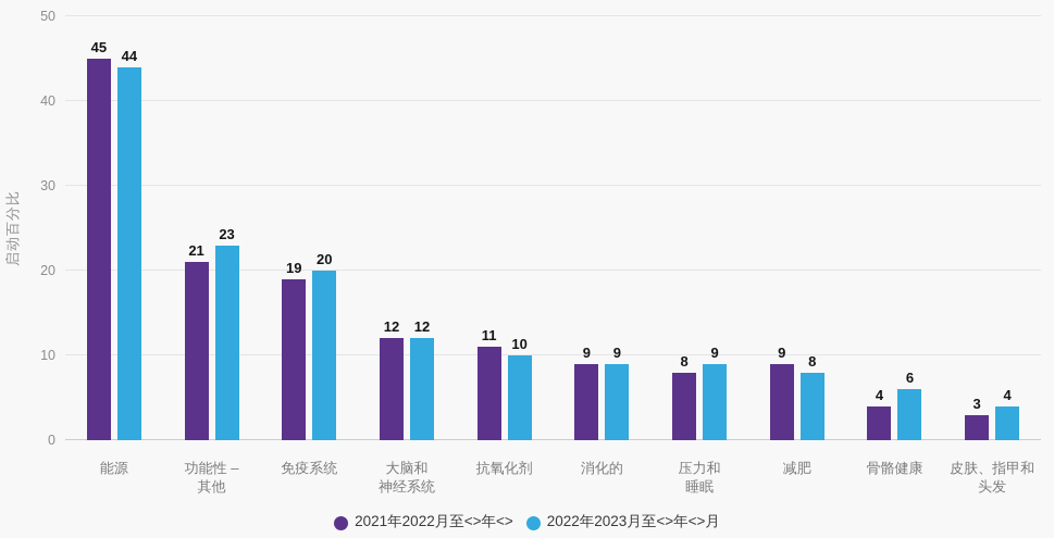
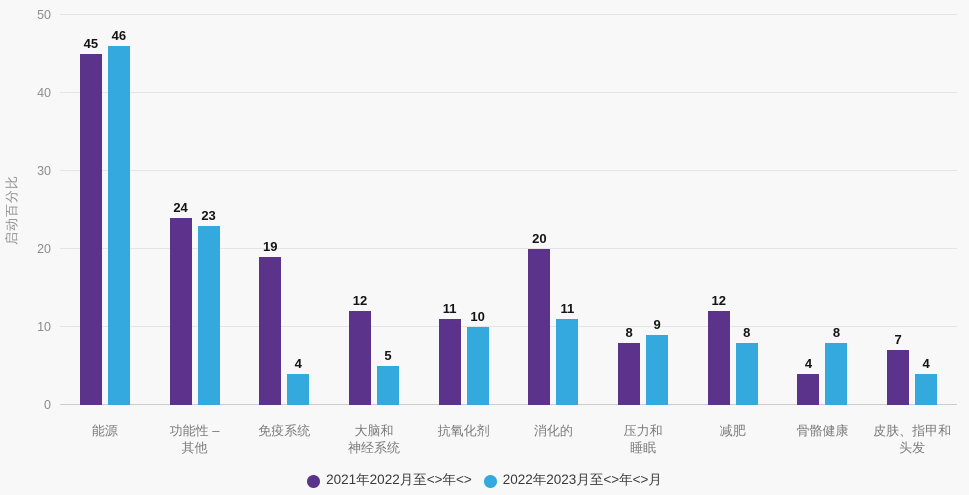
2022年2023月至<>年<>月/能源: 44 -> 46
2021年2022月至<>年<>/功能性 – 其他: 21 -> 24
2022年2023月至<>年<>月/免疫系统: 20 -> 4
2022年2023月至<>年<>月/大脑和 神经系统: 12 -> 5
2021年2022月至<>年<>/消化的: 9 -> 20
2022年2023月至<>年<>月/消化的: 9 -> 11
2021年2022月至<>年<>/减肥: 9 -> 12
2022年2023月至<>年<>月/骨骼健康: 6 -> 8
2021年2022月至<>年<>/皮肤、指甲和 头发: 3 -> 7
